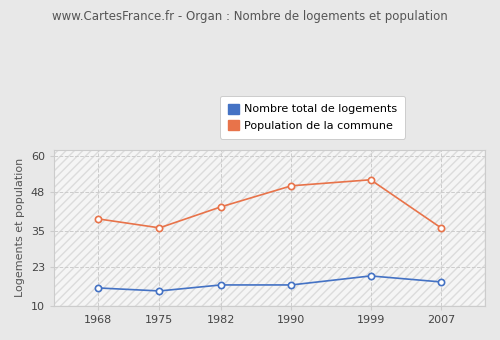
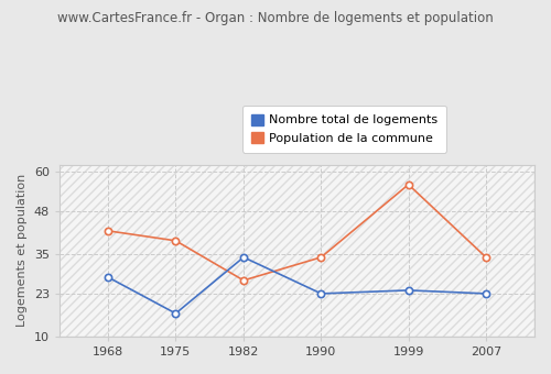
Nombre total de logements/1968: 16 -> 28
Population de la commune/1968: 39 -> 42
Nombre total de logements/1975: 15 -> 17
Population de la commune/1975: 36 -> 39
Nombre total de logements/1982: 17 -> 34
Population de la commune/1982: 43 -> 27
Nombre total de logements/1990: 17 -> 23
Population de la commune/1990: 50 -> 34
Nombre total de logements/1999: 20 -> 24
Population de la commune/1999: 52 -> 56
Nombre total de logements/2007: 18 -> 23
Population de la commune/2007: 36 -> 34
